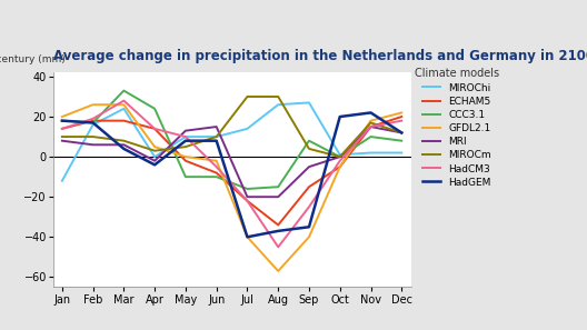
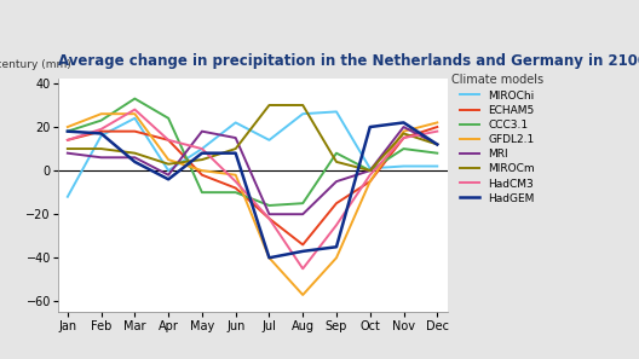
CCC3.1/Feb: 17 -> 23
MRI/May: 13 -> 18
MIROChi/Jun: 10 -> 22
MRI/Nov: 15 -> 20
